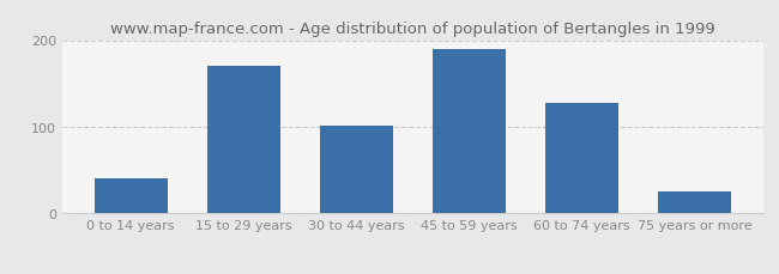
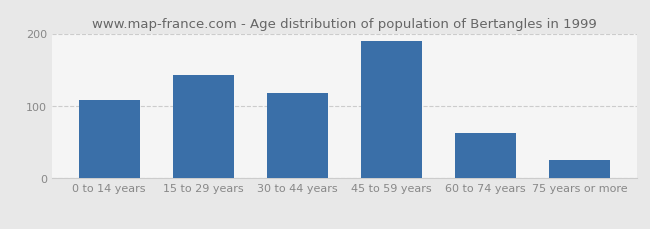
0 to 14 years: 40 -> 108
15 to 29 years: 170 -> 143
30 to 44 years: 102 -> 118
60 to 74 years: 128 -> 63
